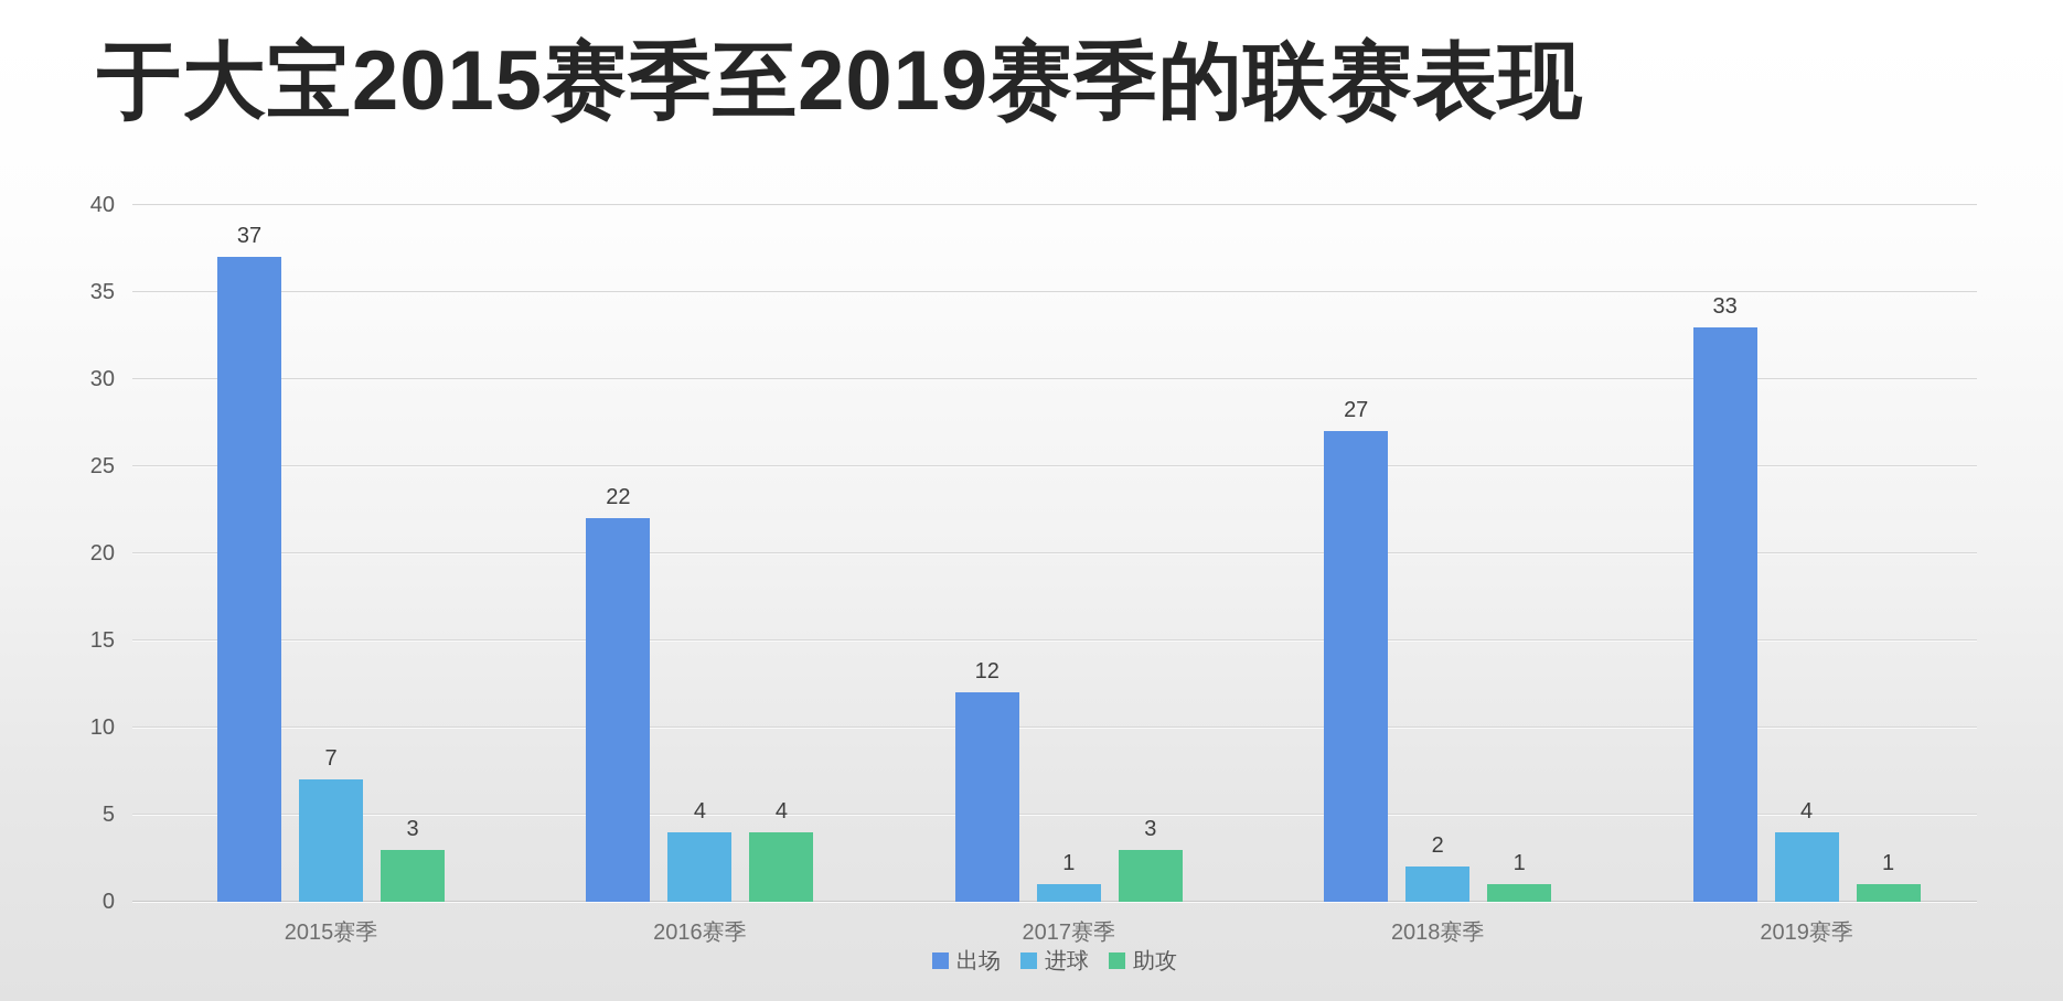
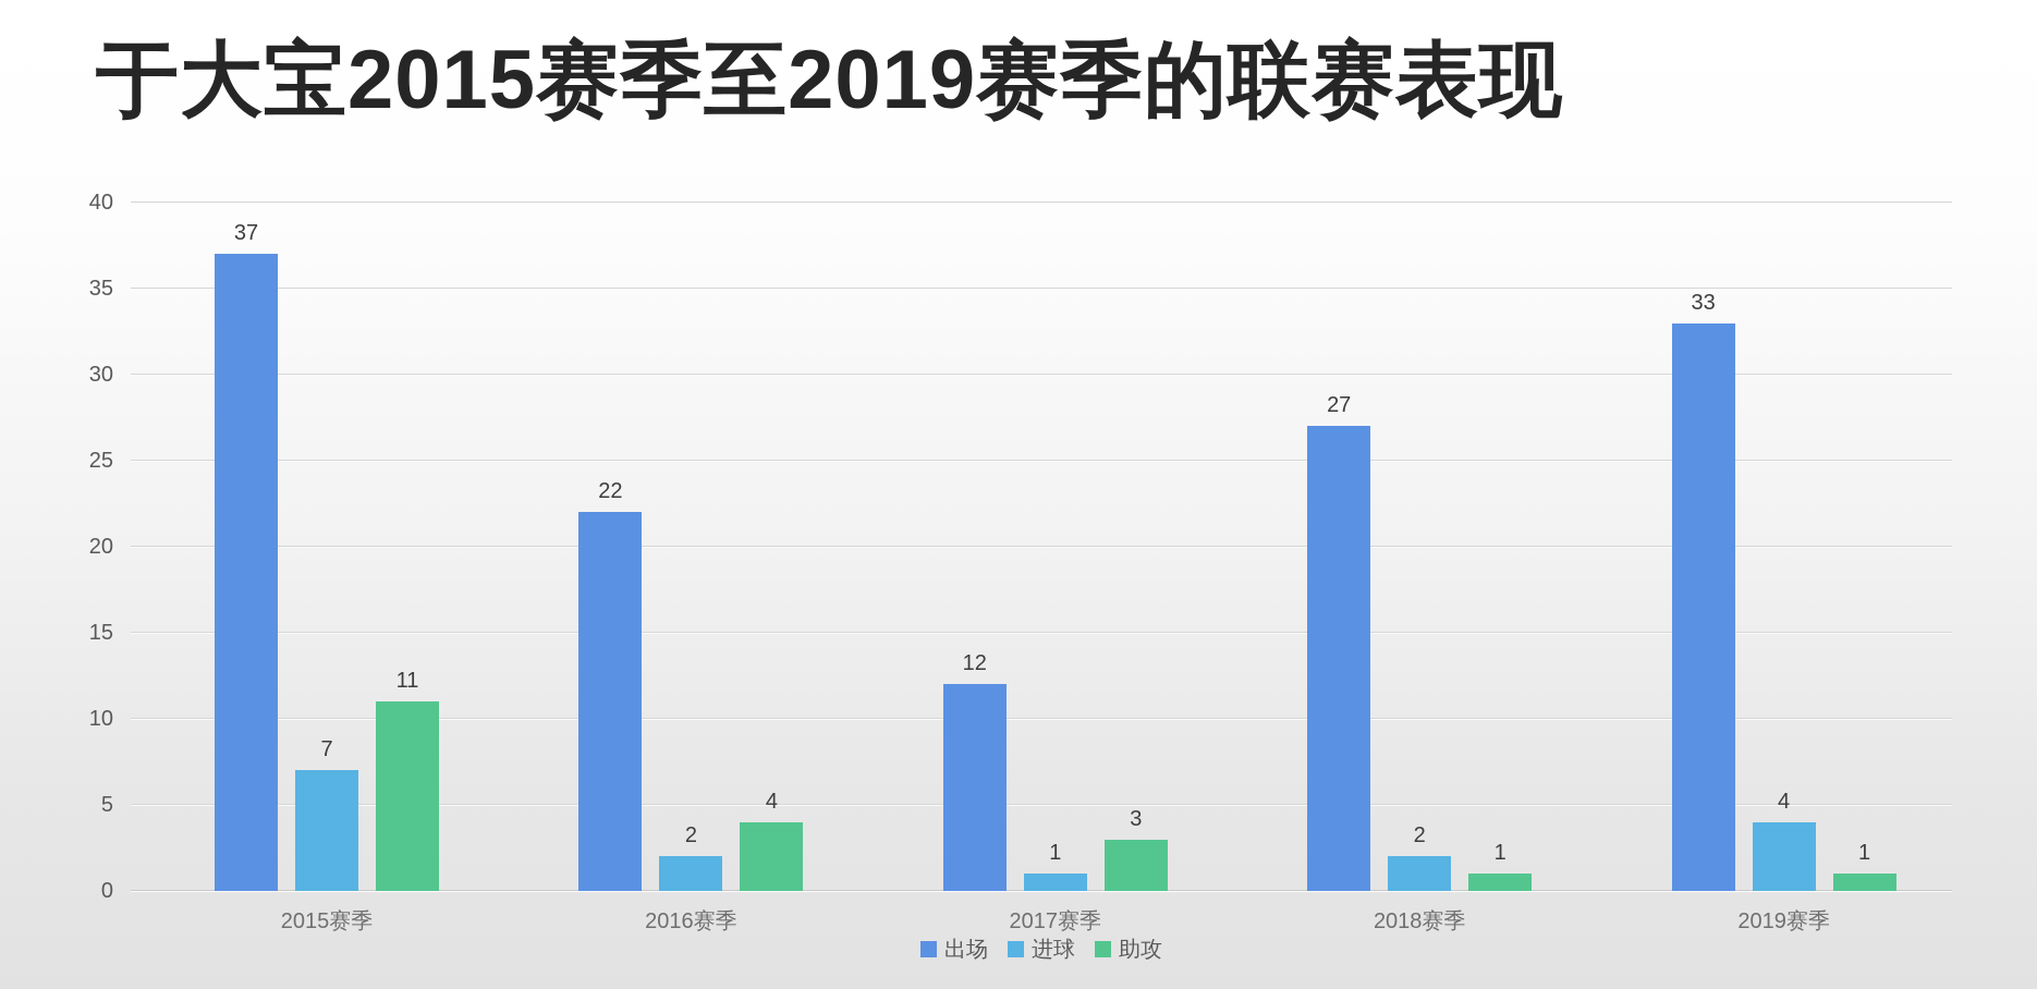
助攻/2015赛季: 3 -> 11
进球/2016赛季: 4 -> 2
